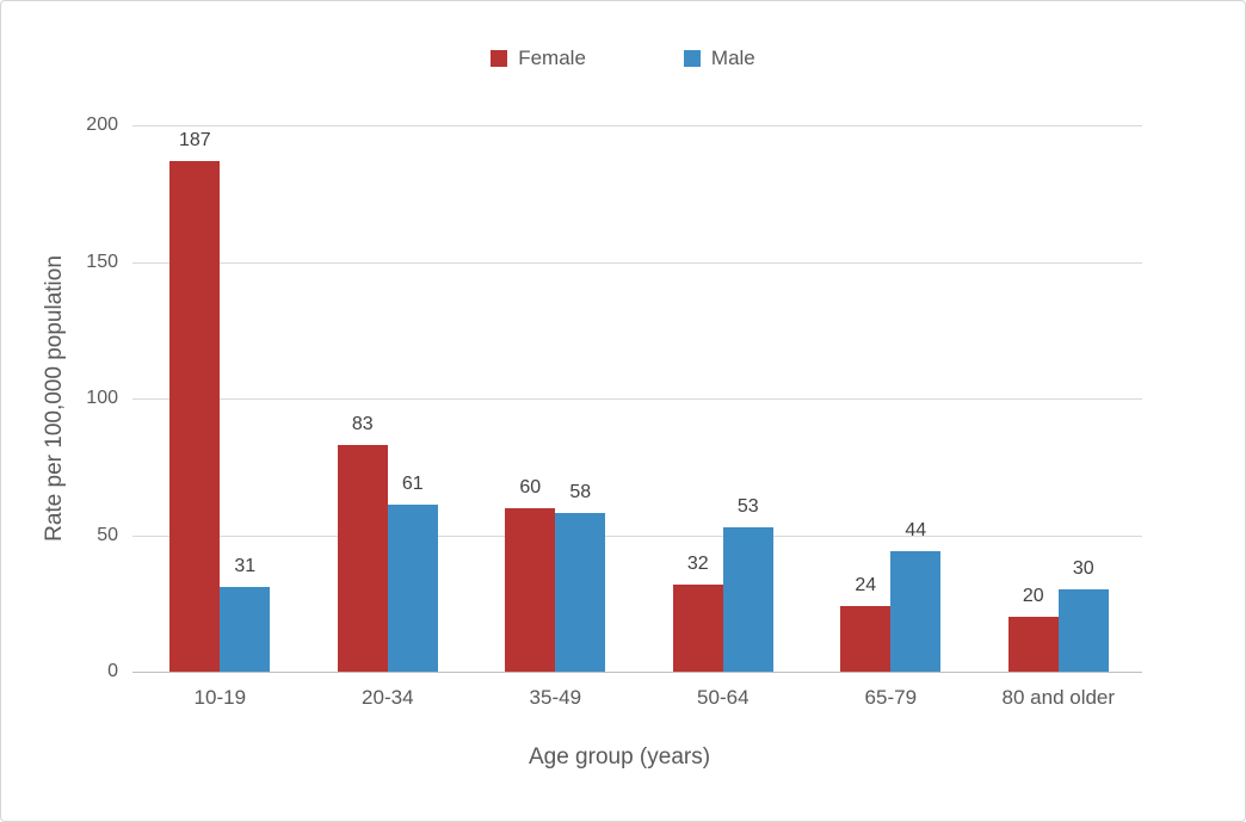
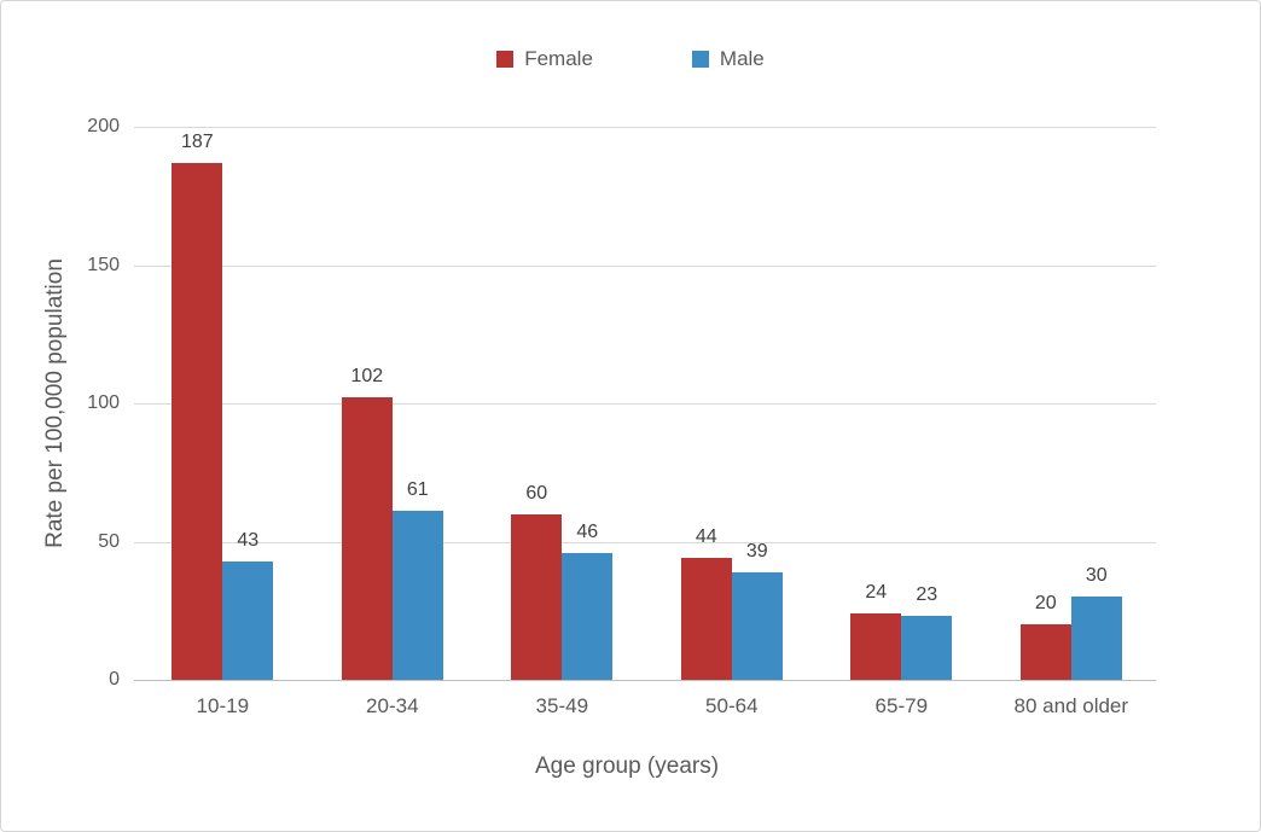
Male/10-19: 31 -> 43
Female/20-34: 83 -> 102
Male/35-49: 58 -> 46
Female/50-64: 32 -> 44
Male/50-64: 53 -> 39
Male/65-79: 44 -> 23
